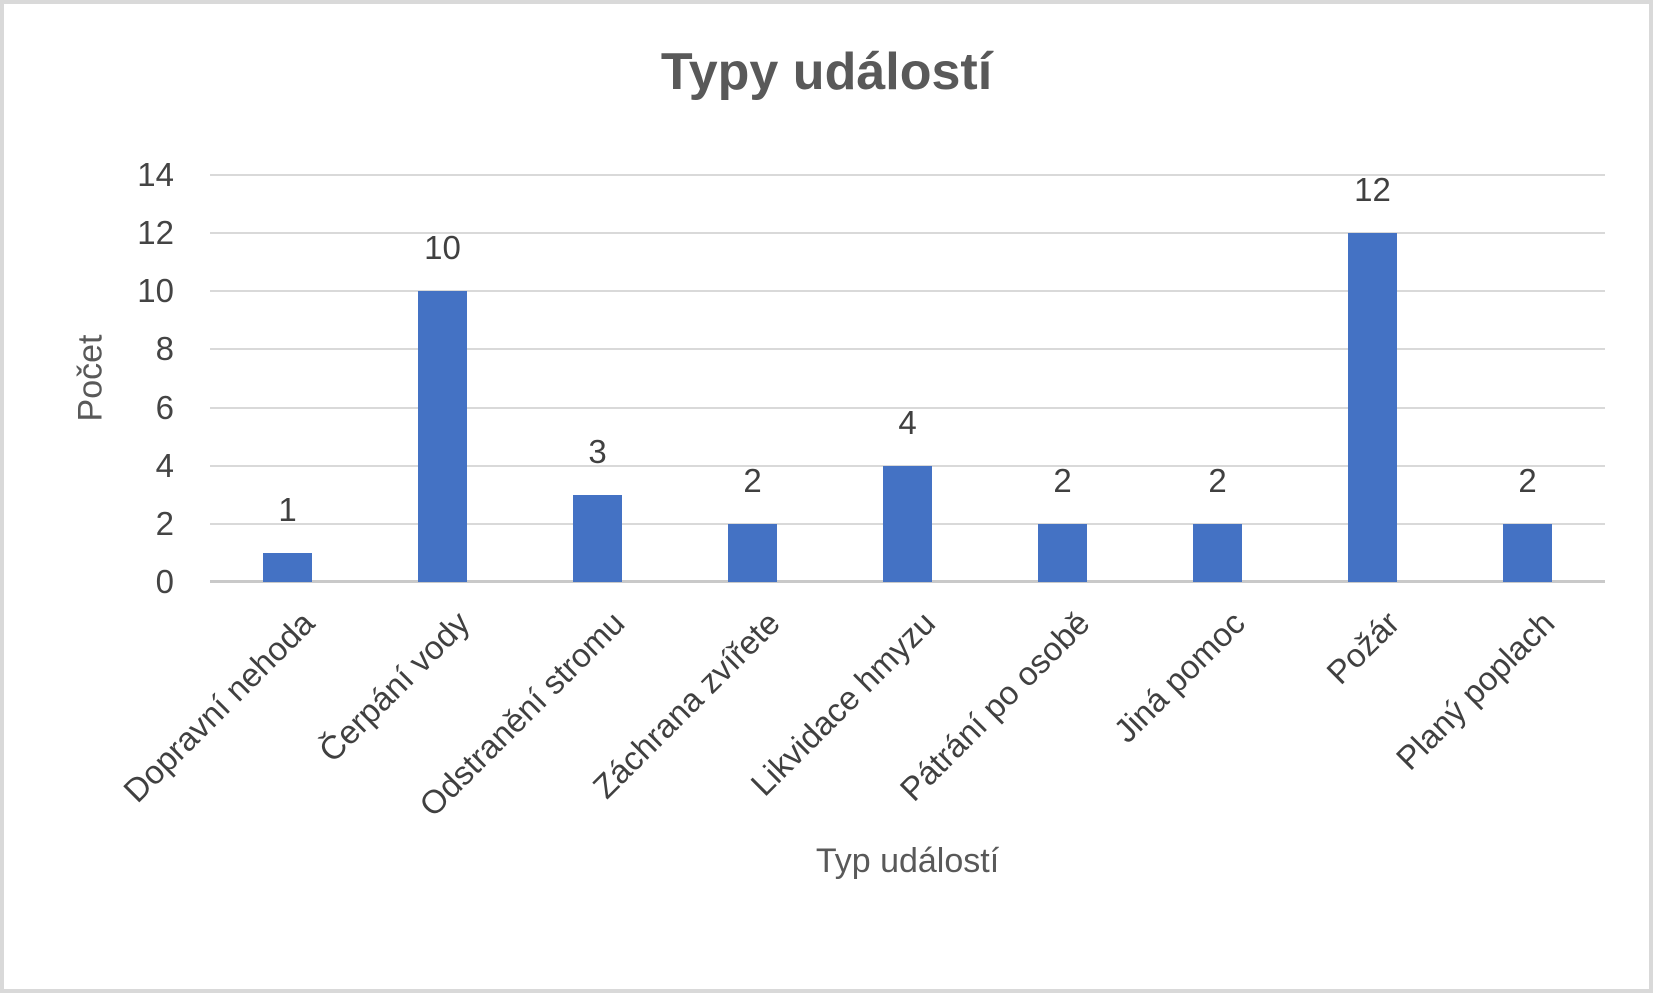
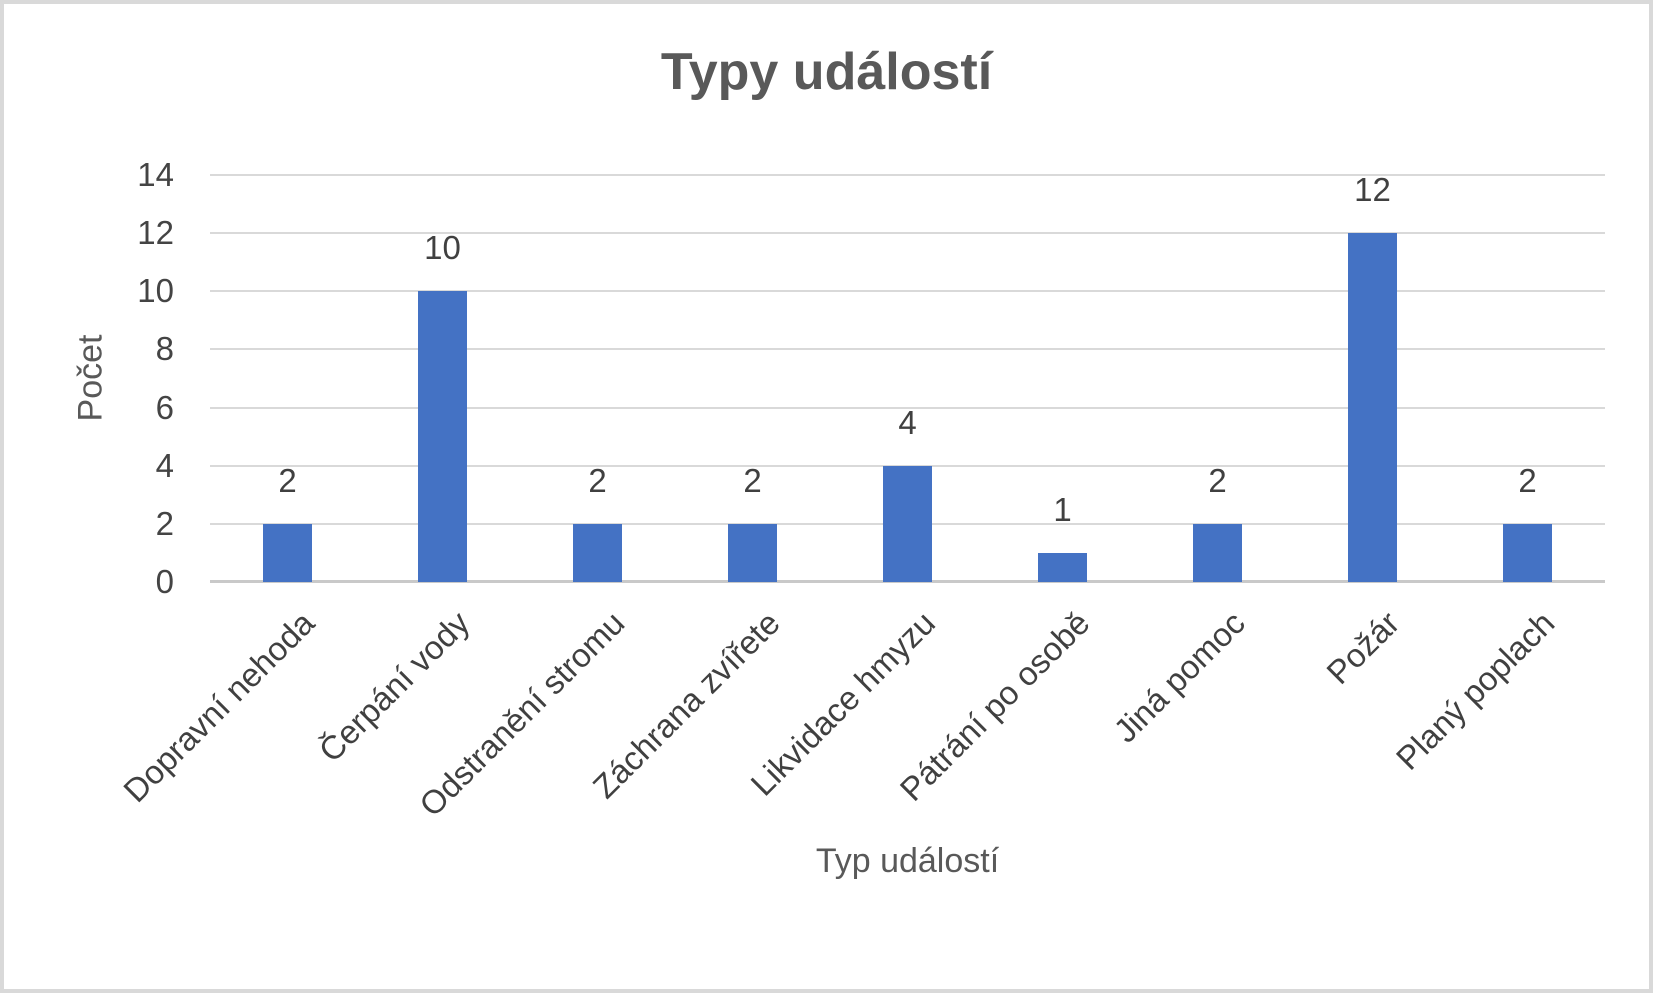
Dopravní nehoda: 1 -> 2
Odstranění stromu: 3 -> 2
Pátrání po osobě: 2 -> 1
